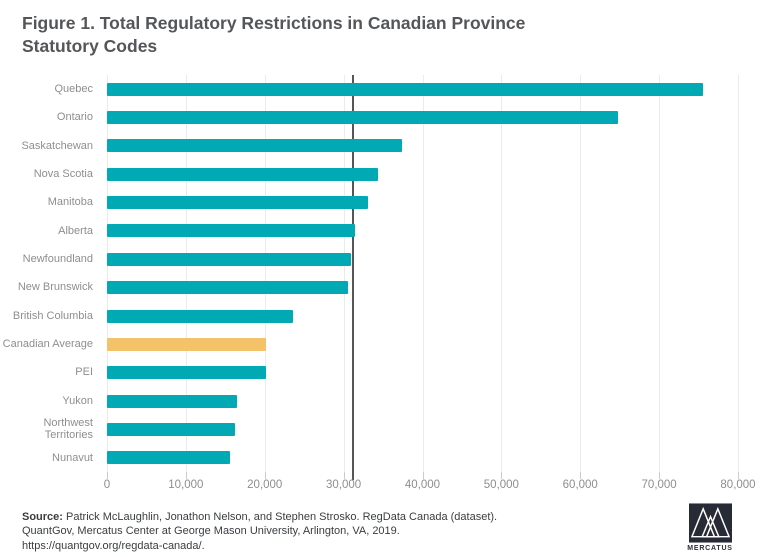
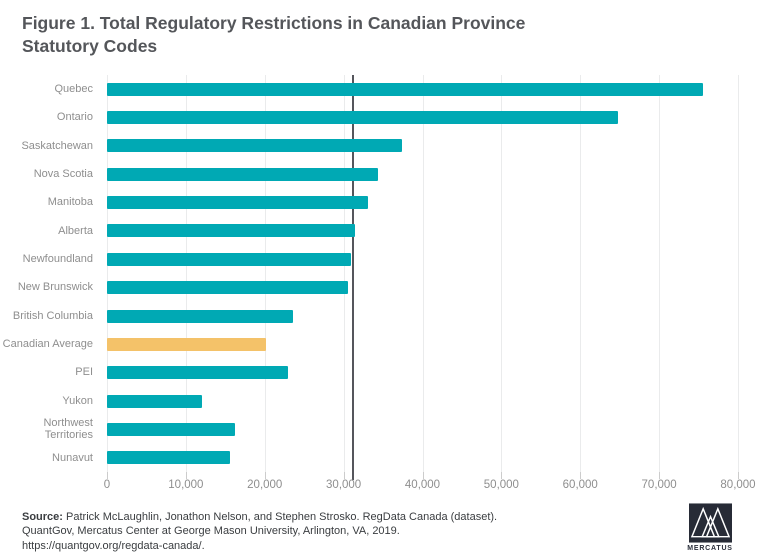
PEI: 20000 -> 23000
Yukon: 16000 -> 12000
